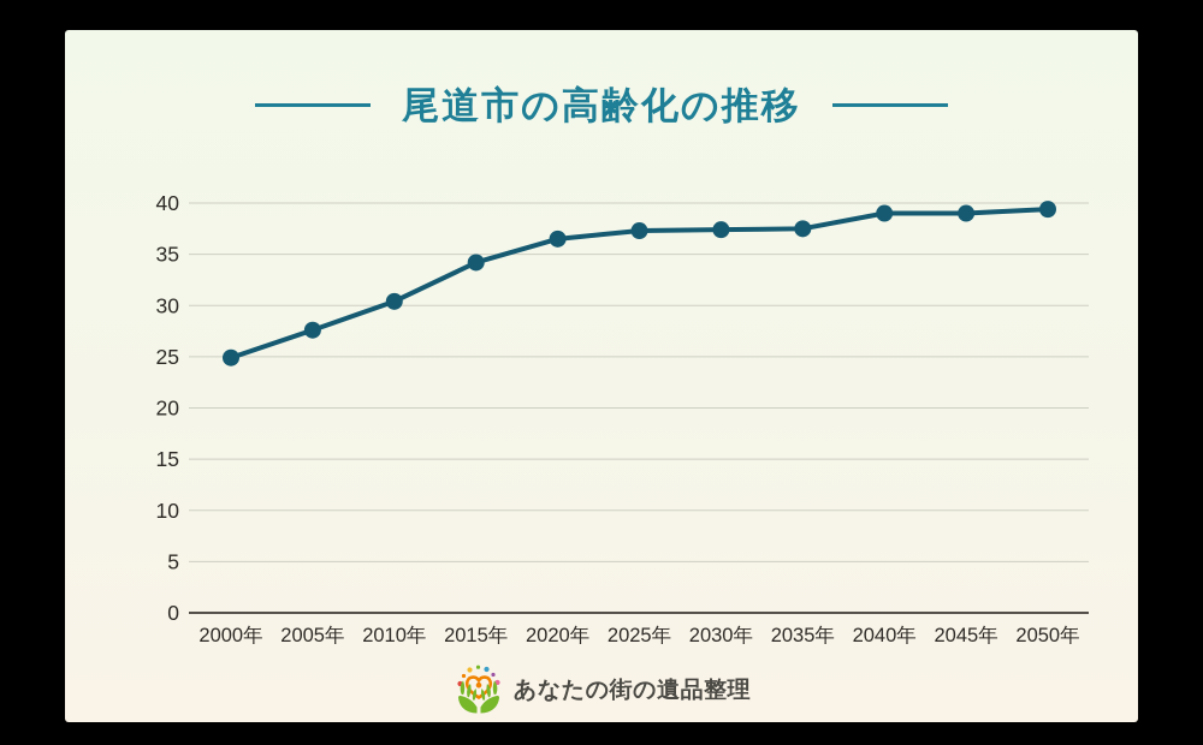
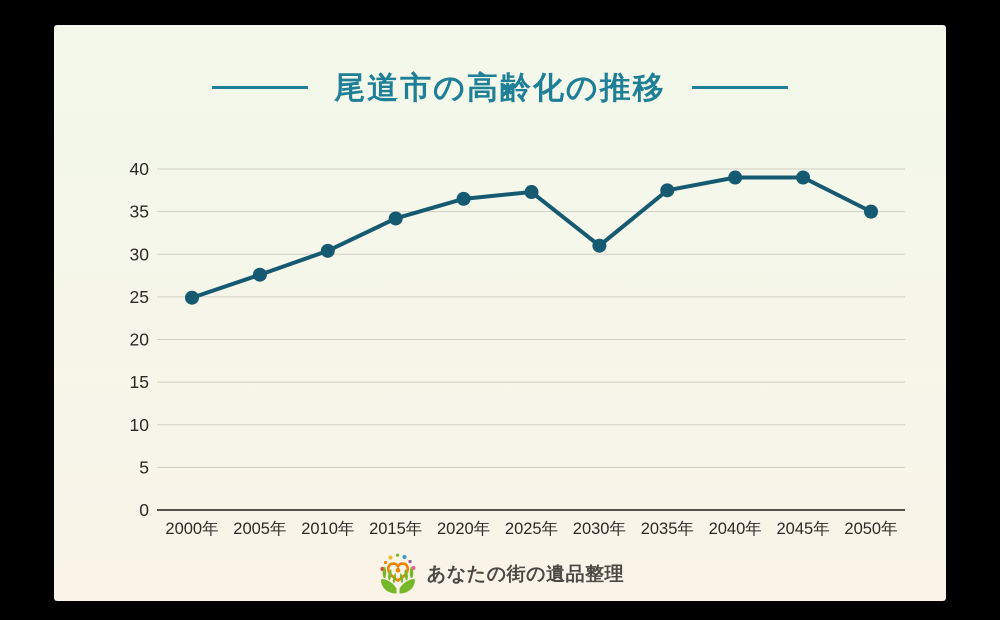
2030年: 37 -> 31
2050年: 39 -> 35
